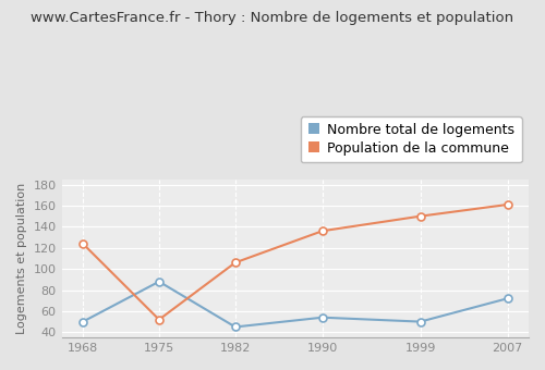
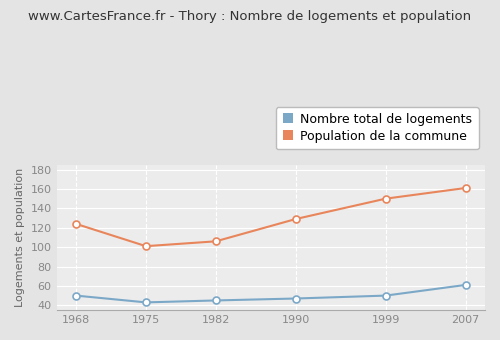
Nombre total de logements/1975: 88 -> 43
Population de la commune/1975: 52 -> 101
Nombre total de logements/1990: 54 -> 47
Population de la commune/1990: 136 -> 129
Nombre total de logements/2007: 72 -> 61
